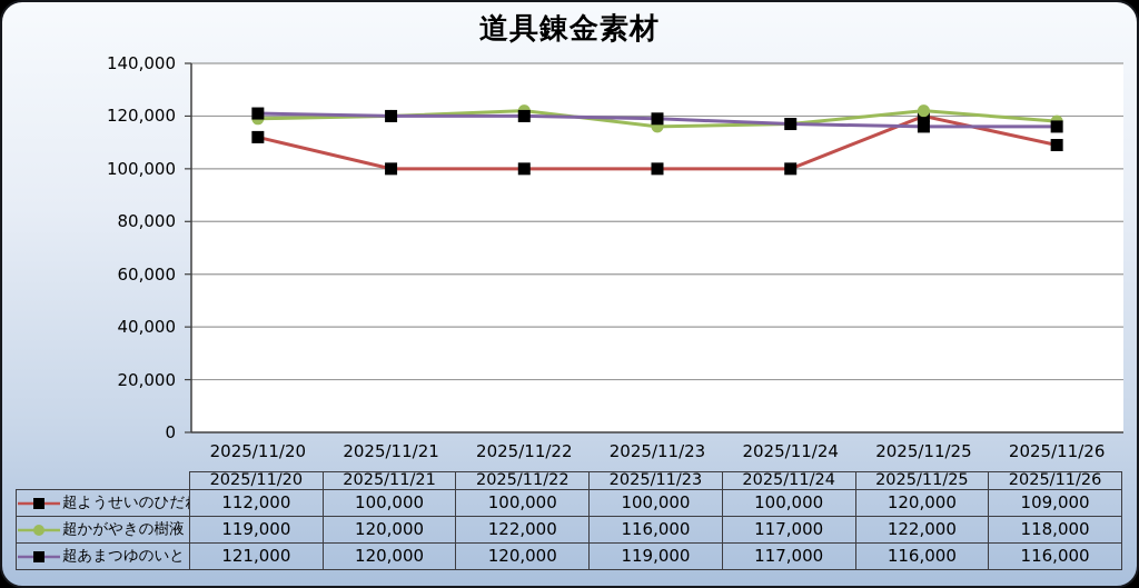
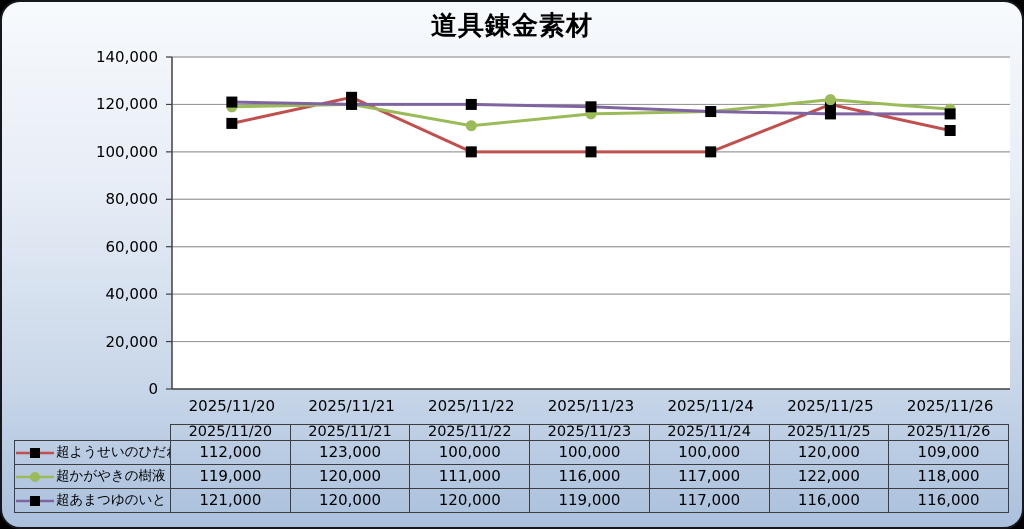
超ようせいのひだね/2025/11/21: 100,000 -> 123,000
超かがやきの樹液/2025/11/22: 122,000 -> 111,000
